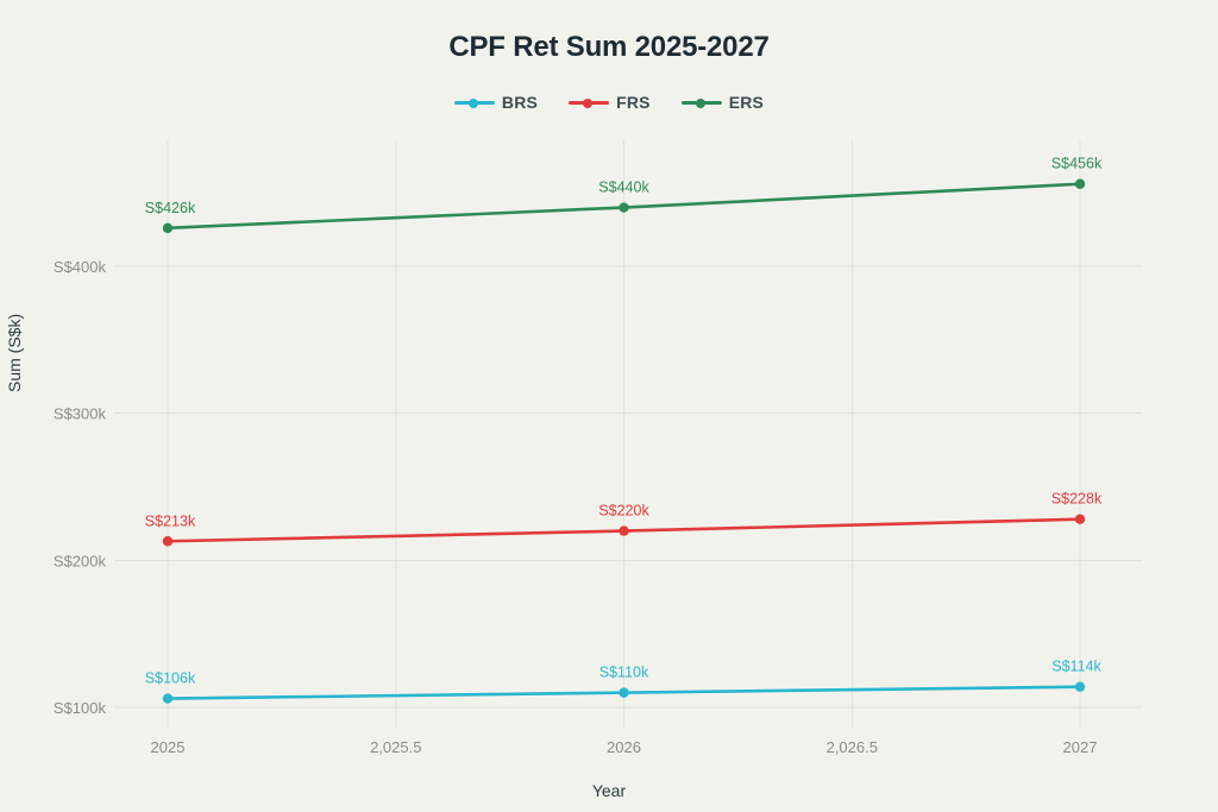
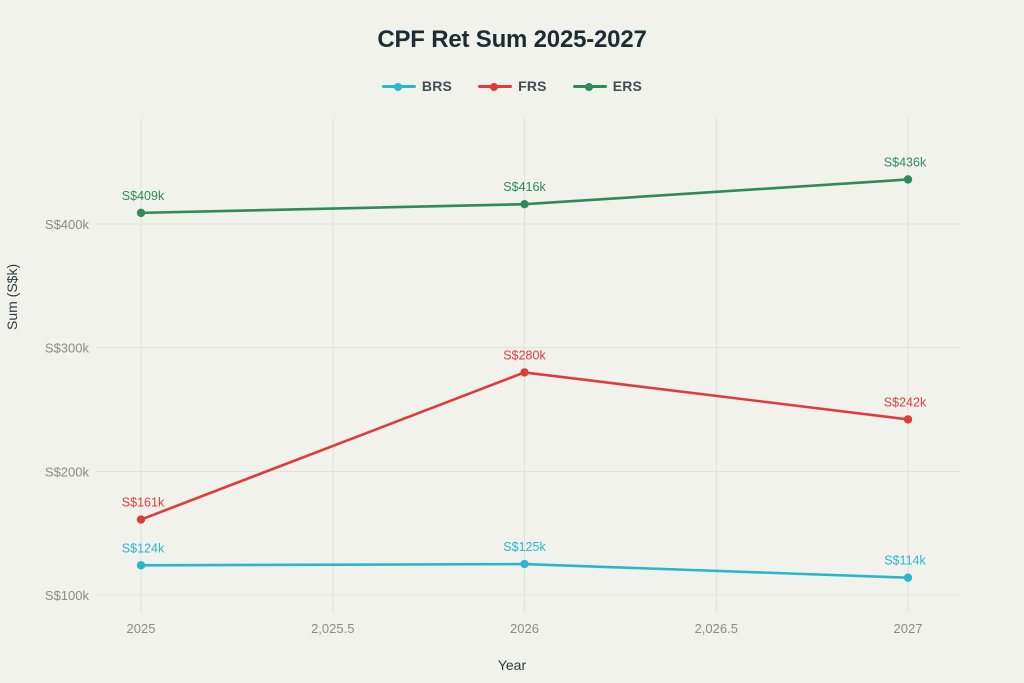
BRS/2025: 106 -> 124
FRS/2025: 213 -> 161
ERS/2025: 426 -> 409
BRS/2026: 110 -> 125
FRS/2026: 220 -> 280
ERS/2026: 440 -> 416
FRS/2027: 228 -> 242
ERS/2027: 456 -> 436
